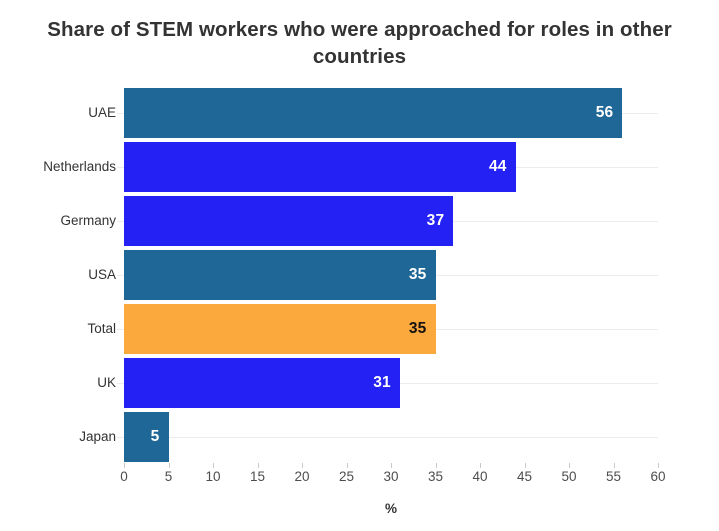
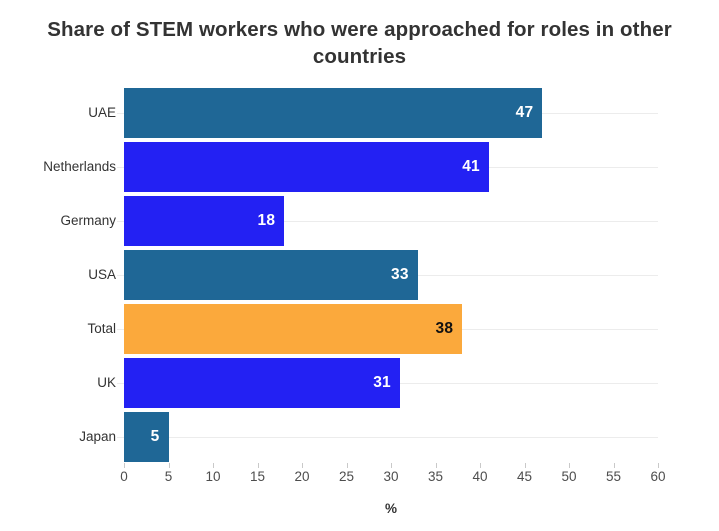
UAE: 56 -> 47
Netherlands: 44 -> 41
Germany: 37 -> 18
USA: 35 -> 33
Total: 35 -> 38
